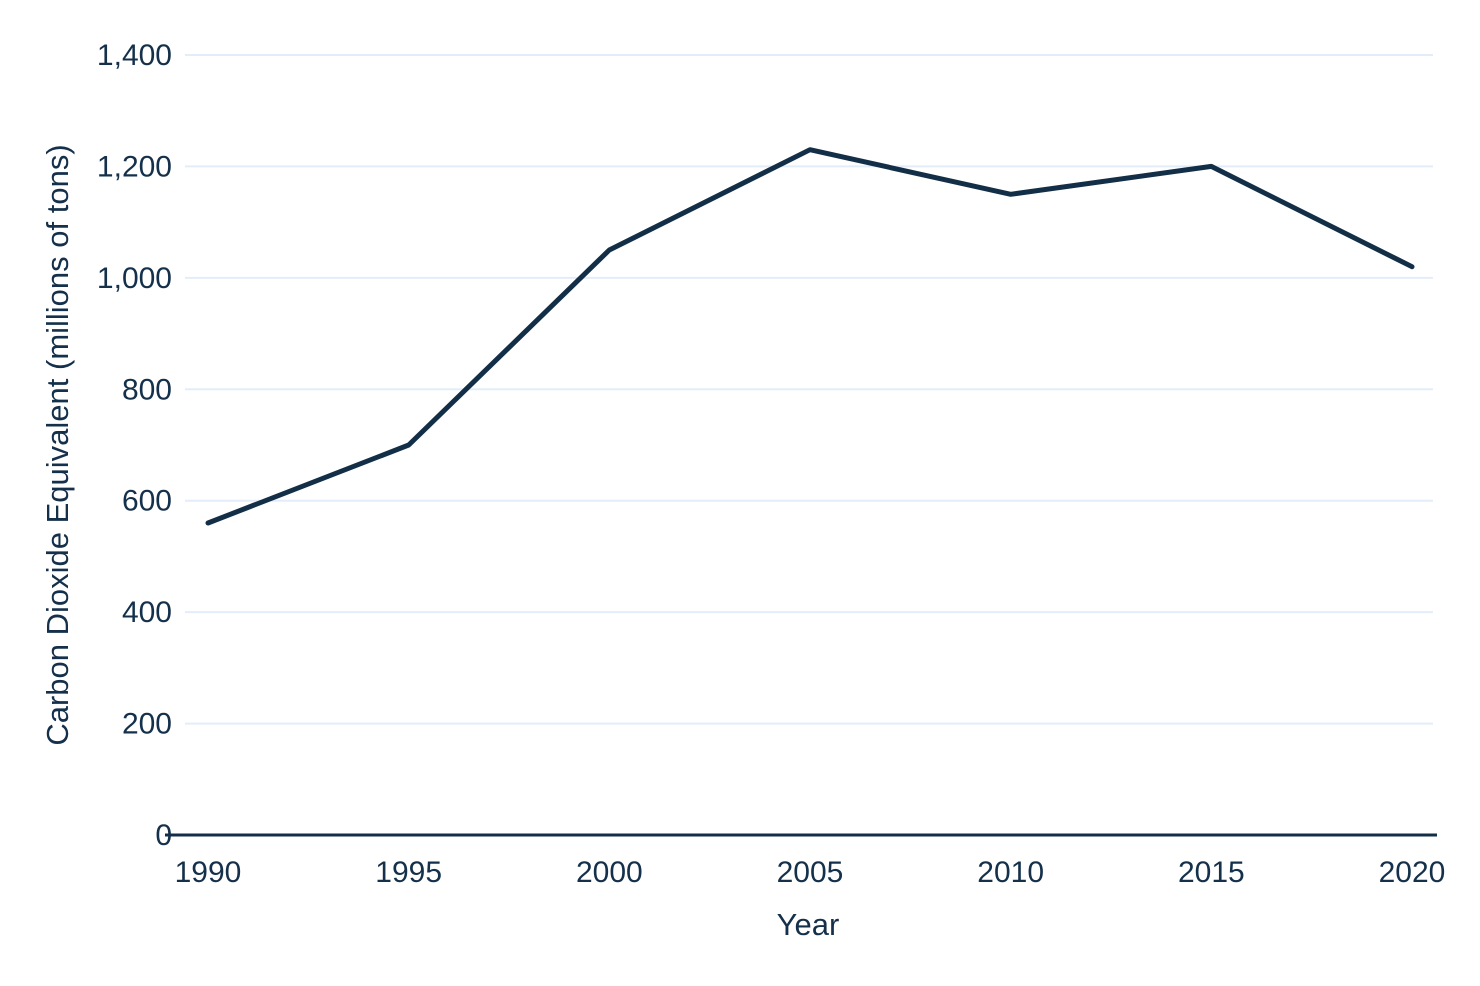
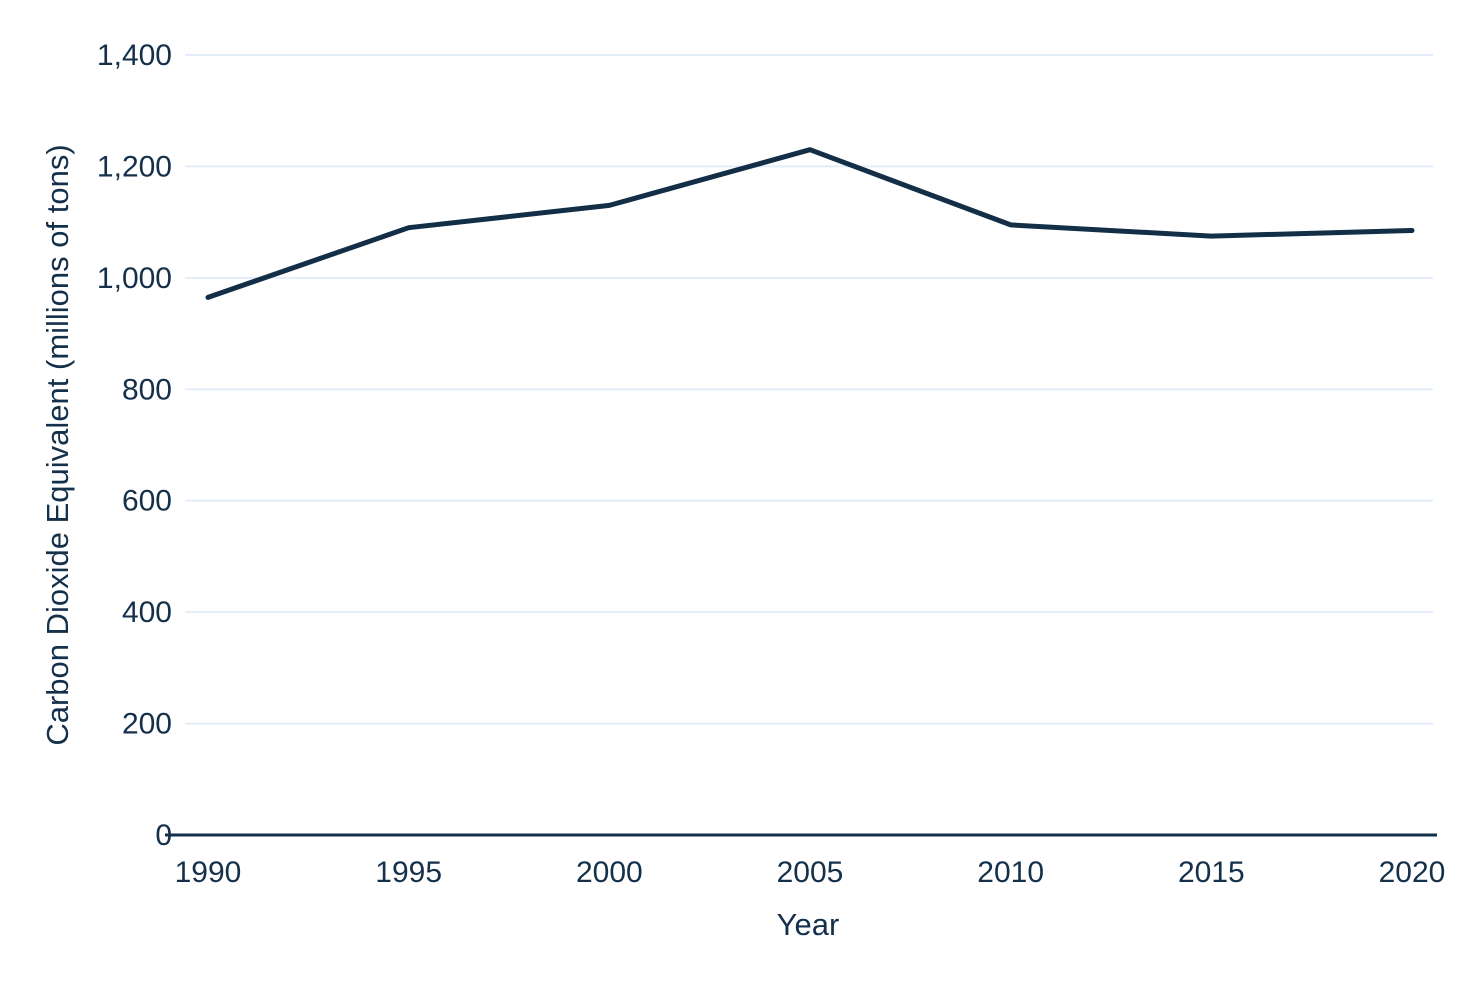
1990: 560 -> 960
1995: 700 -> 1090
2000: 1050 -> 1130
2010: 1150 -> 1100
2015: 1200 -> 1080
2020: 1020 -> 1080
